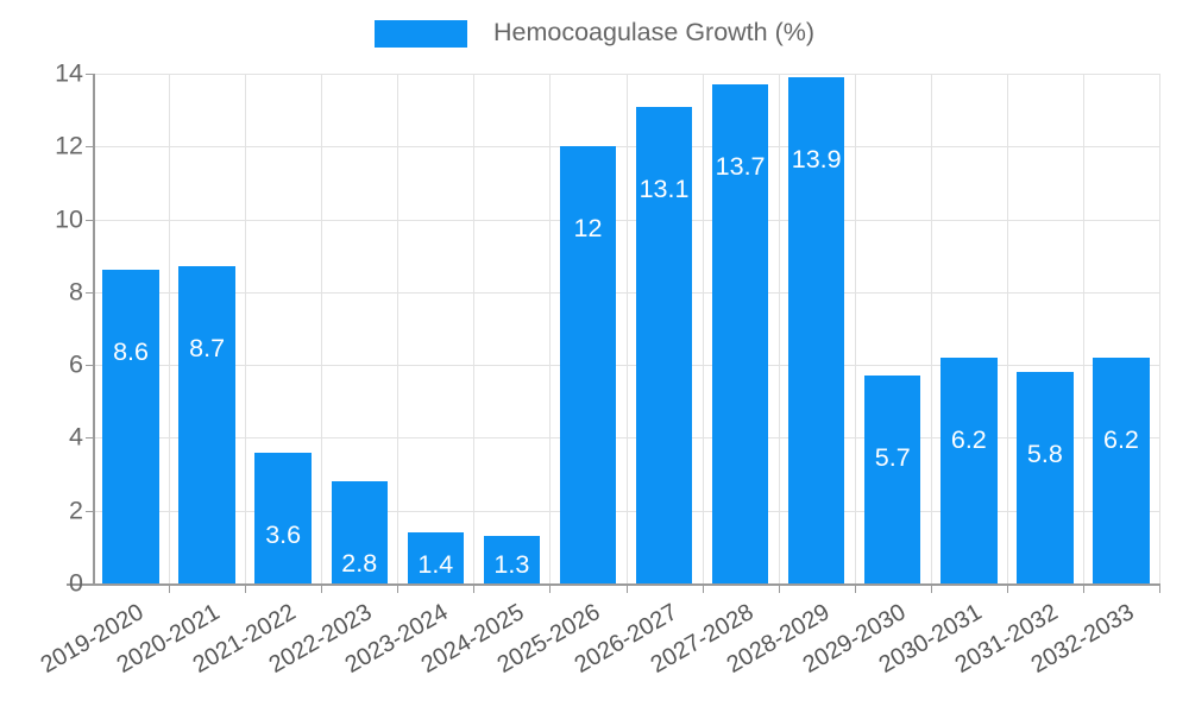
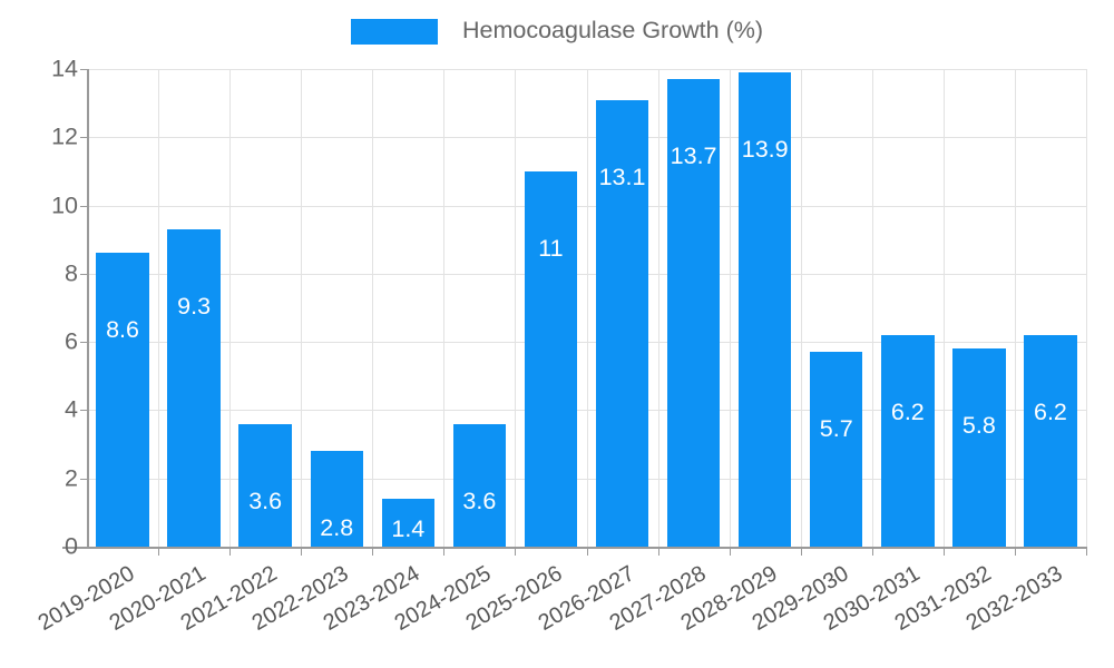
2020-2021: 8.7 -> 9.3
2024-2025: 1.3 -> 3.6
2025-2026: 12 -> 11
